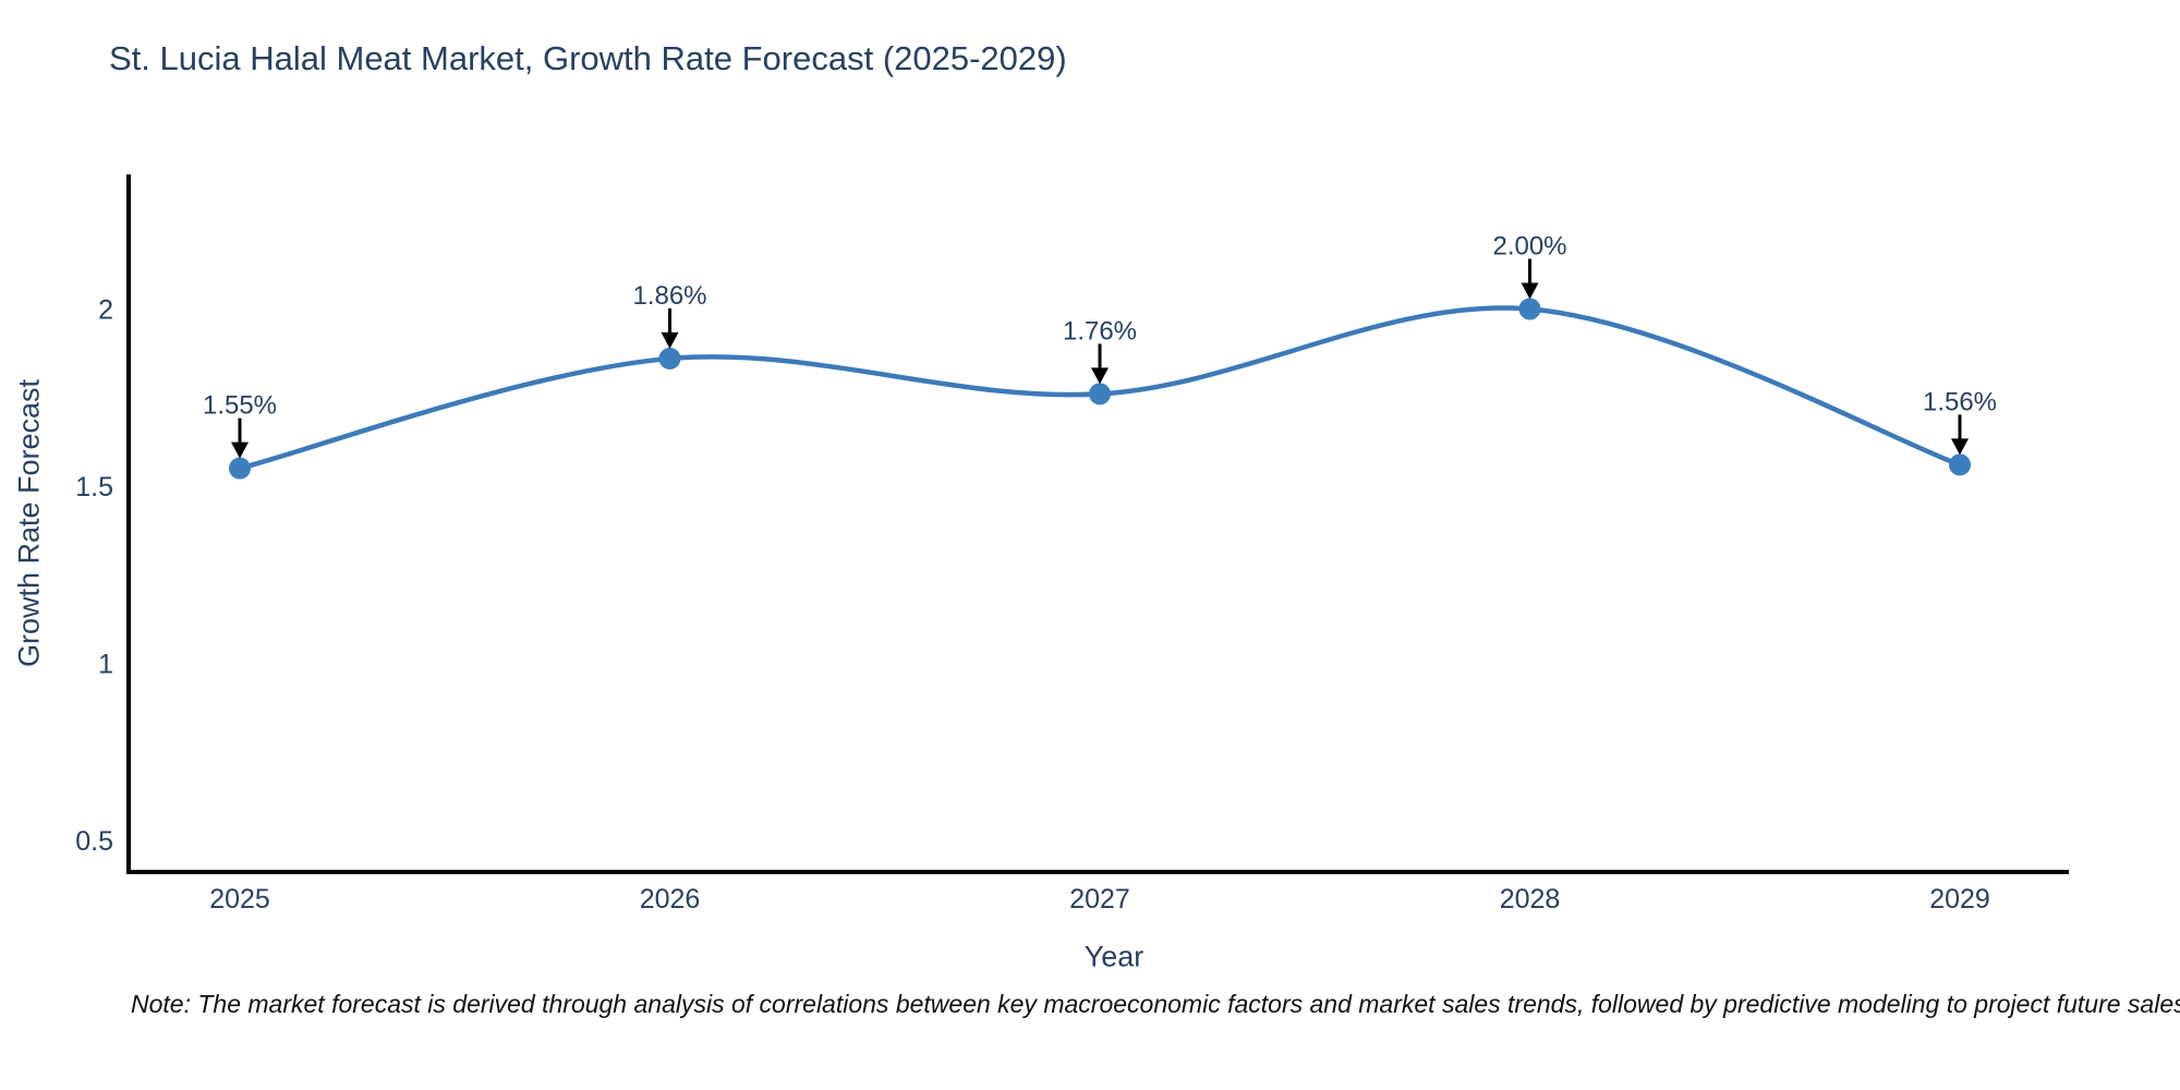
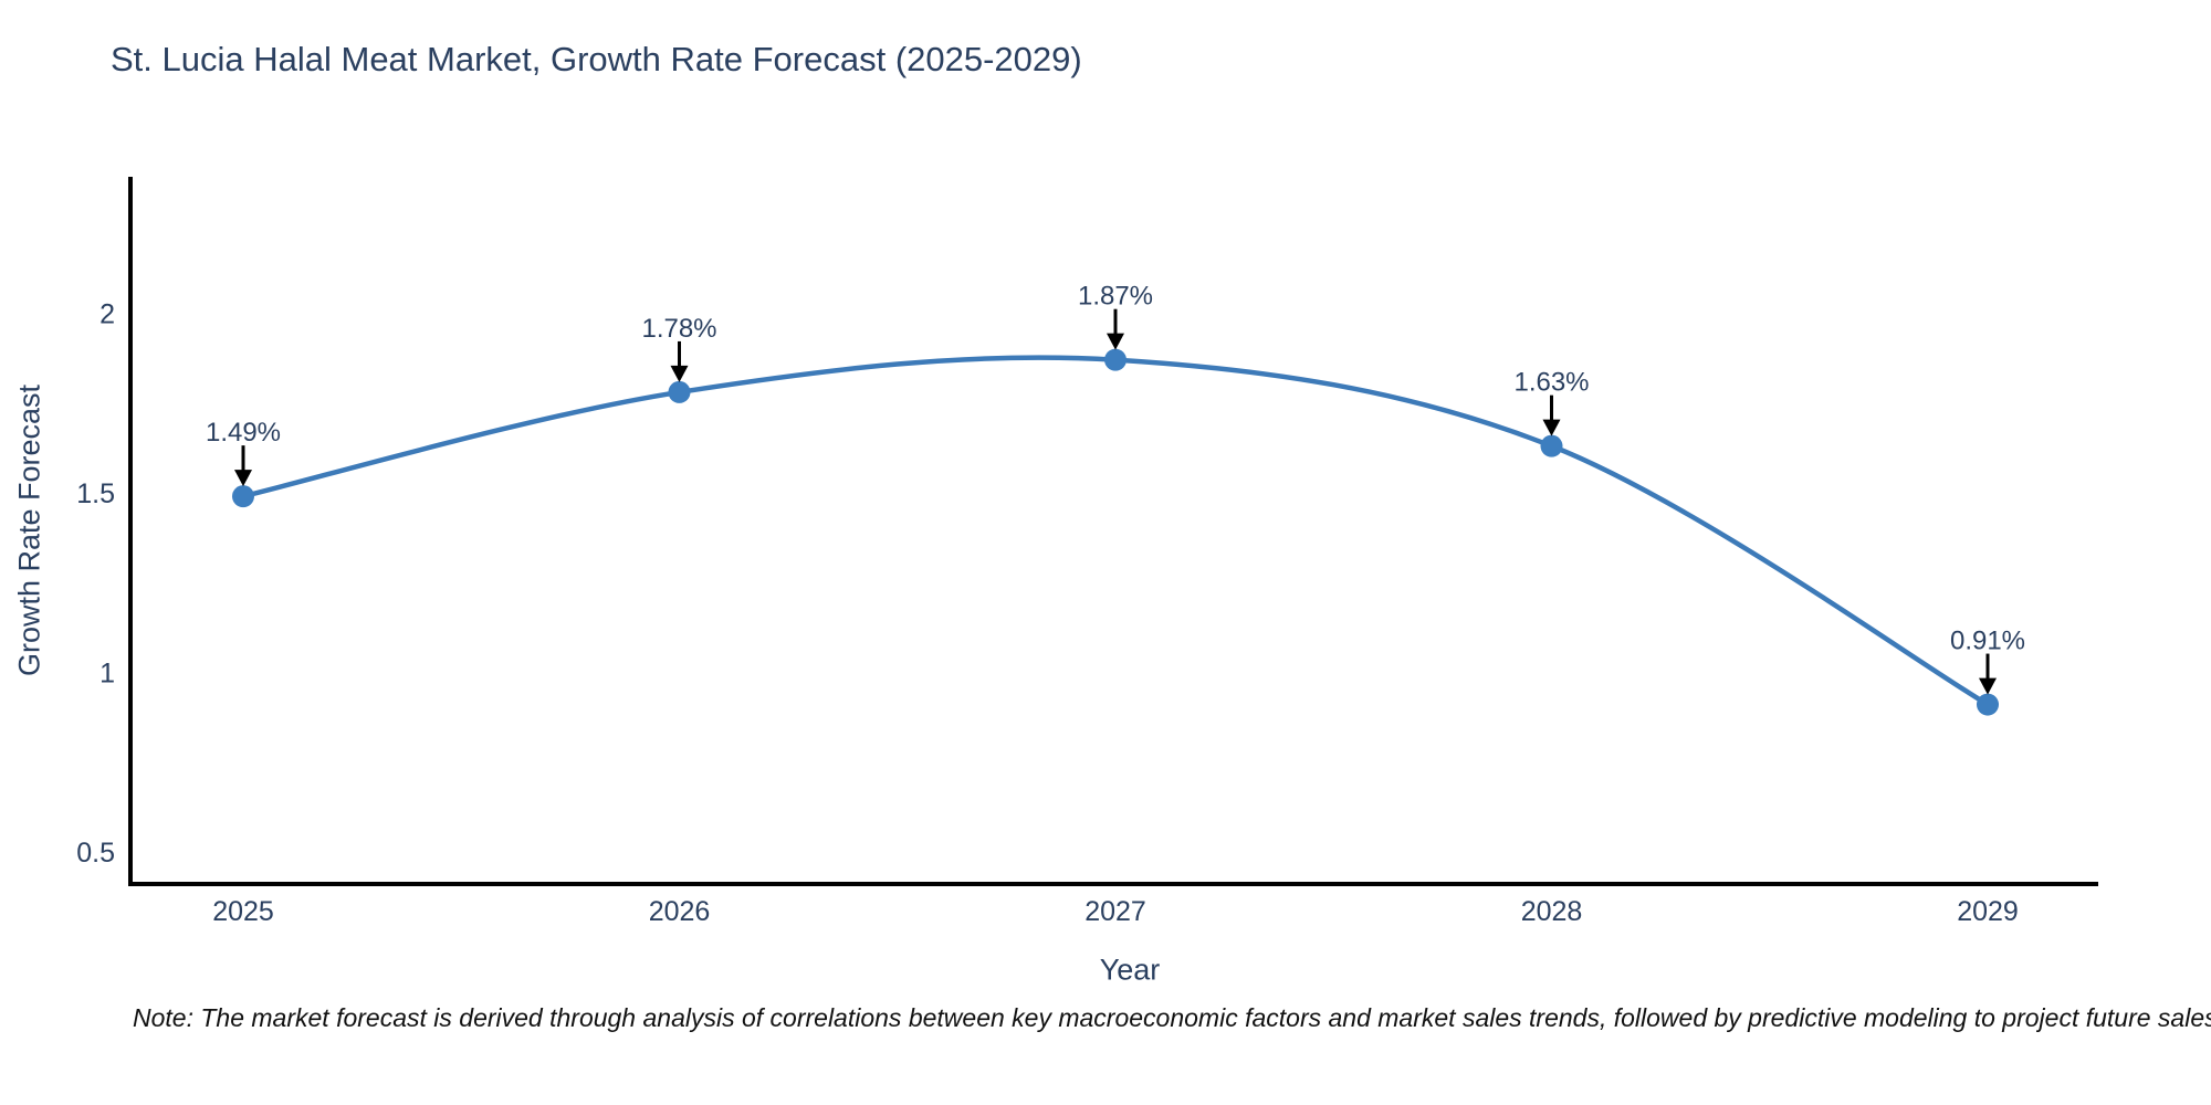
2025: 1.55% -> 1.49%
2026: 1.86% -> 1.78%
2027: 1.76% -> 1.87%
2028: 2.00% -> 1.63%
2029: 1.56% -> 0.91%
